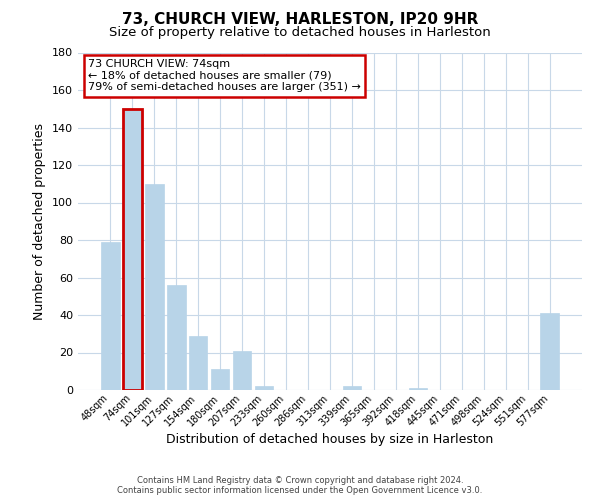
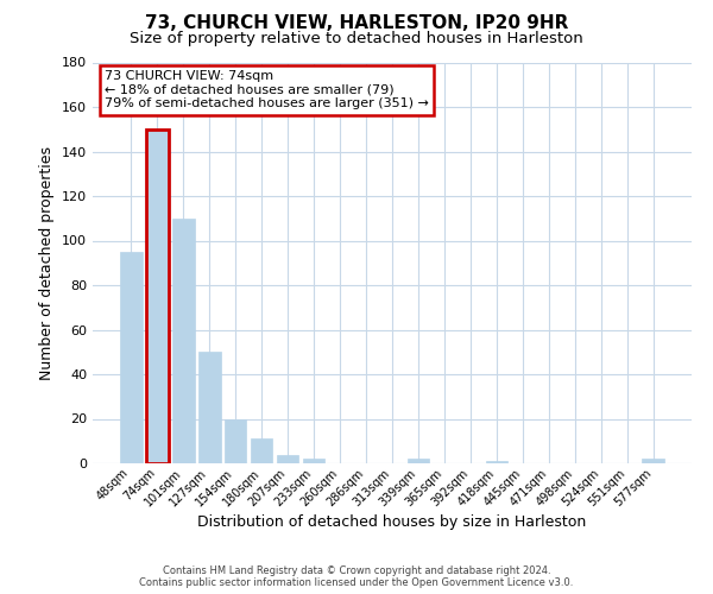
48sqm: 79 -> 95
127sqm: 56 -> 50
154sqm: 29 -> 20
207sqm: 21 -> 4
577sqm: 41 -> 2
